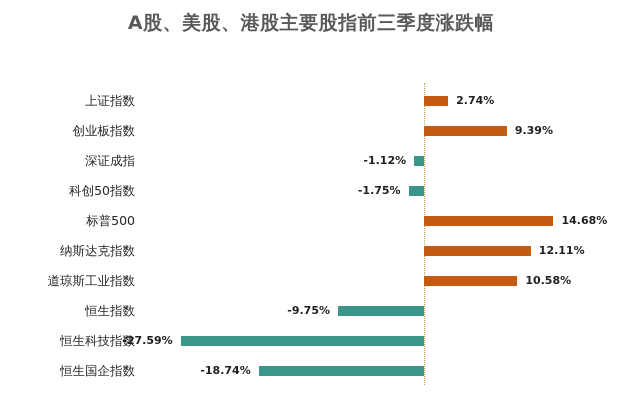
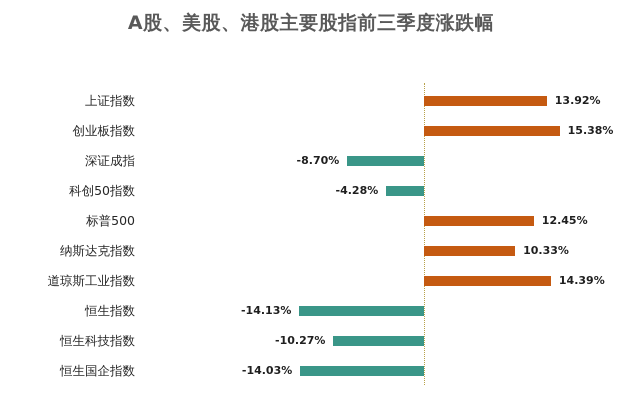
上证指数: 2.74% -> 13.92%
创业板指数: 9.39% -> 15.38%
深证成指: -1.12% -> -8.70%
科创50指数: -1.75% -> -4.28%
标普500: 14.68% -> 12.45%
纳斯达克指数: 12.11% -> 10.33%
道琼斯工业指数: 10.58% -> 14.39%
恒生指数: -9.75% -> -14.13%
恒生科技指数: -27.59% -> -10.27%
恒生国企指数: -18.74% -> -14.03%
